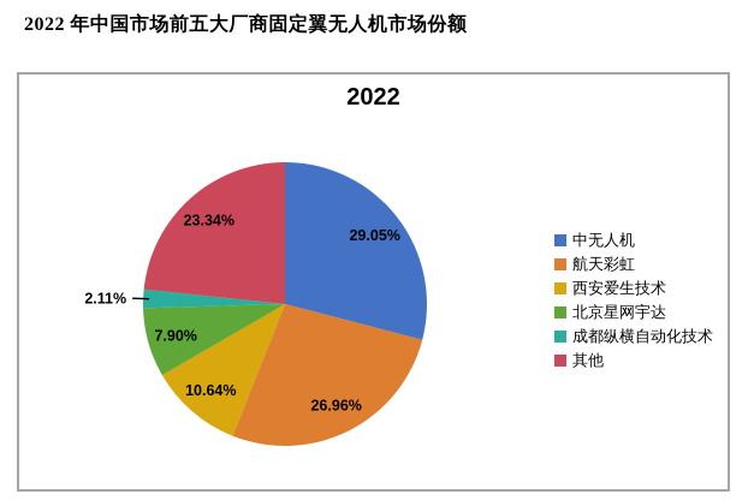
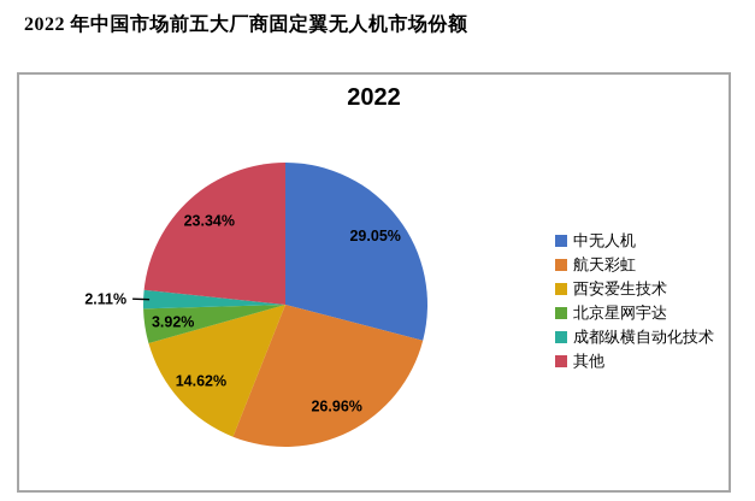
西安爱生技术: 10.64% -> 14.62%
北京星网宇达: 7.90% -> 3.92%
